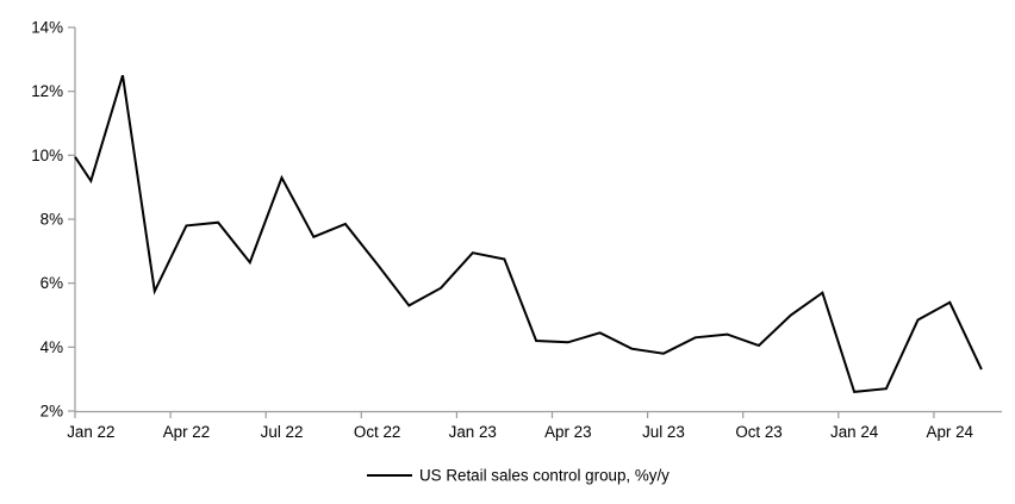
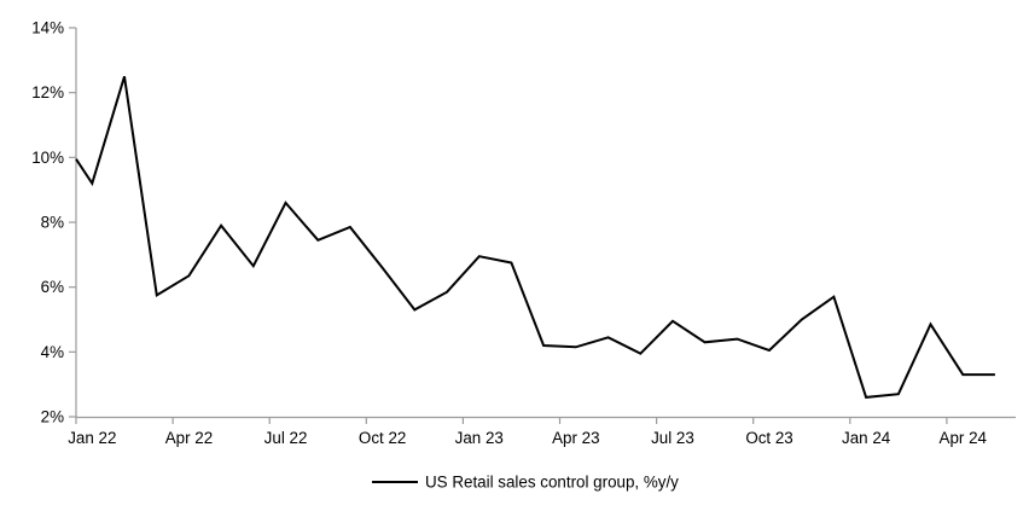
Apr 22: 7.8% -> 6.3%
Jul 22: 9.3% -> 8.6%
Jul 23: 3.8% -> 5.0%
Apr 24: 5.4% -> 3.3%
